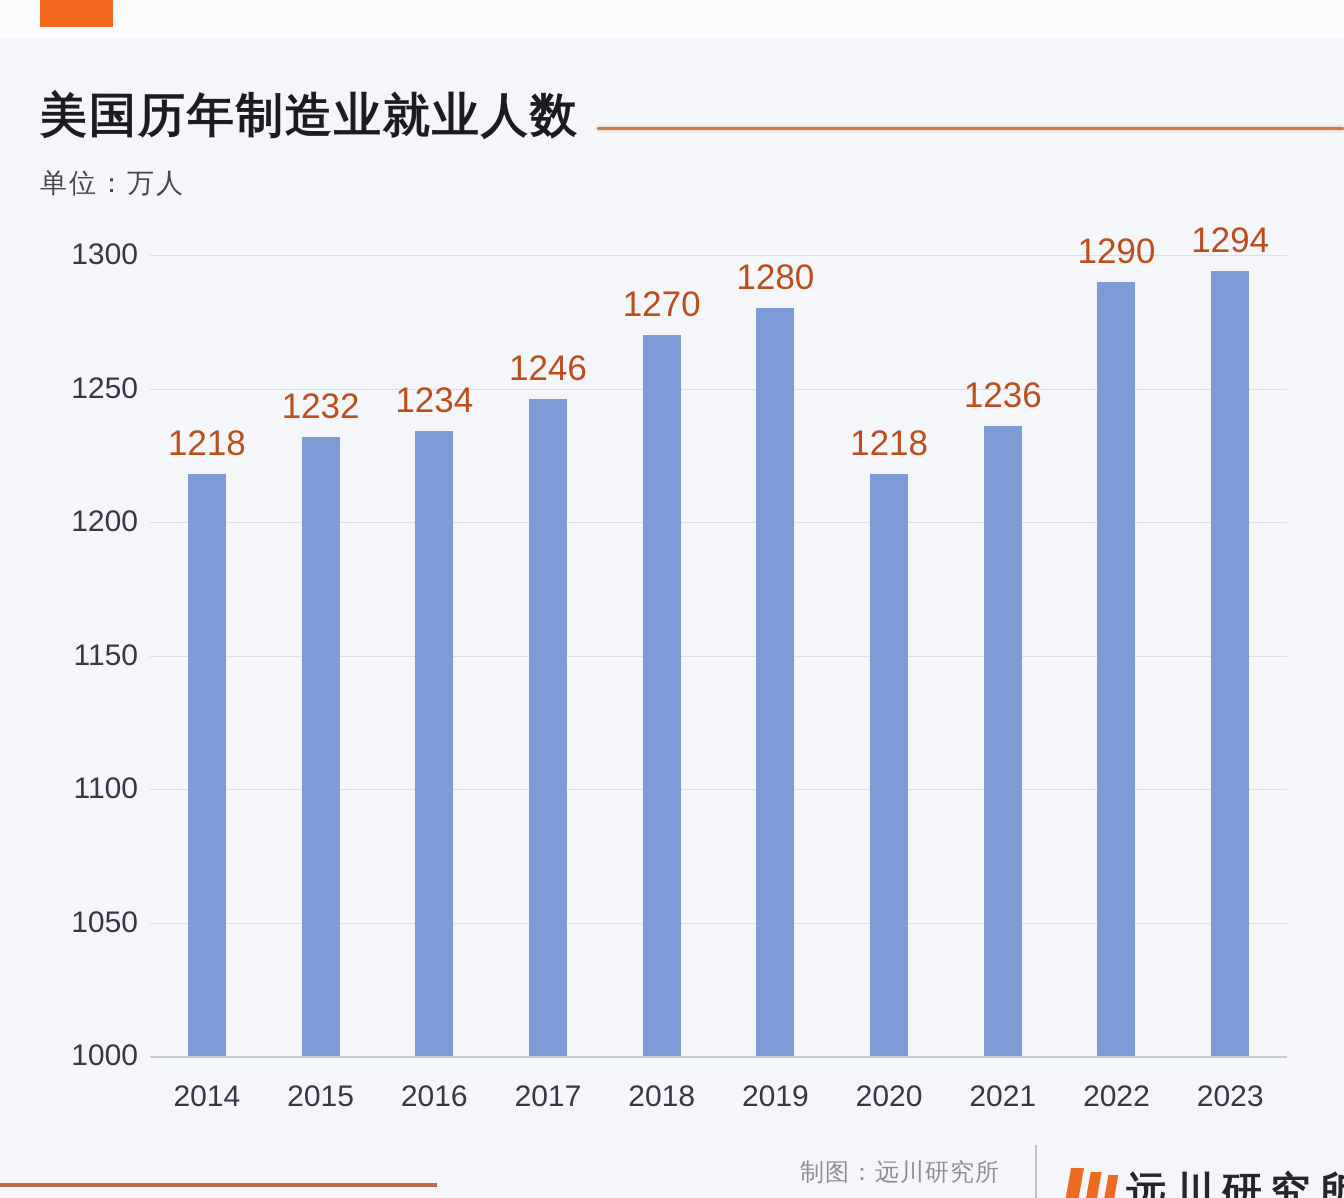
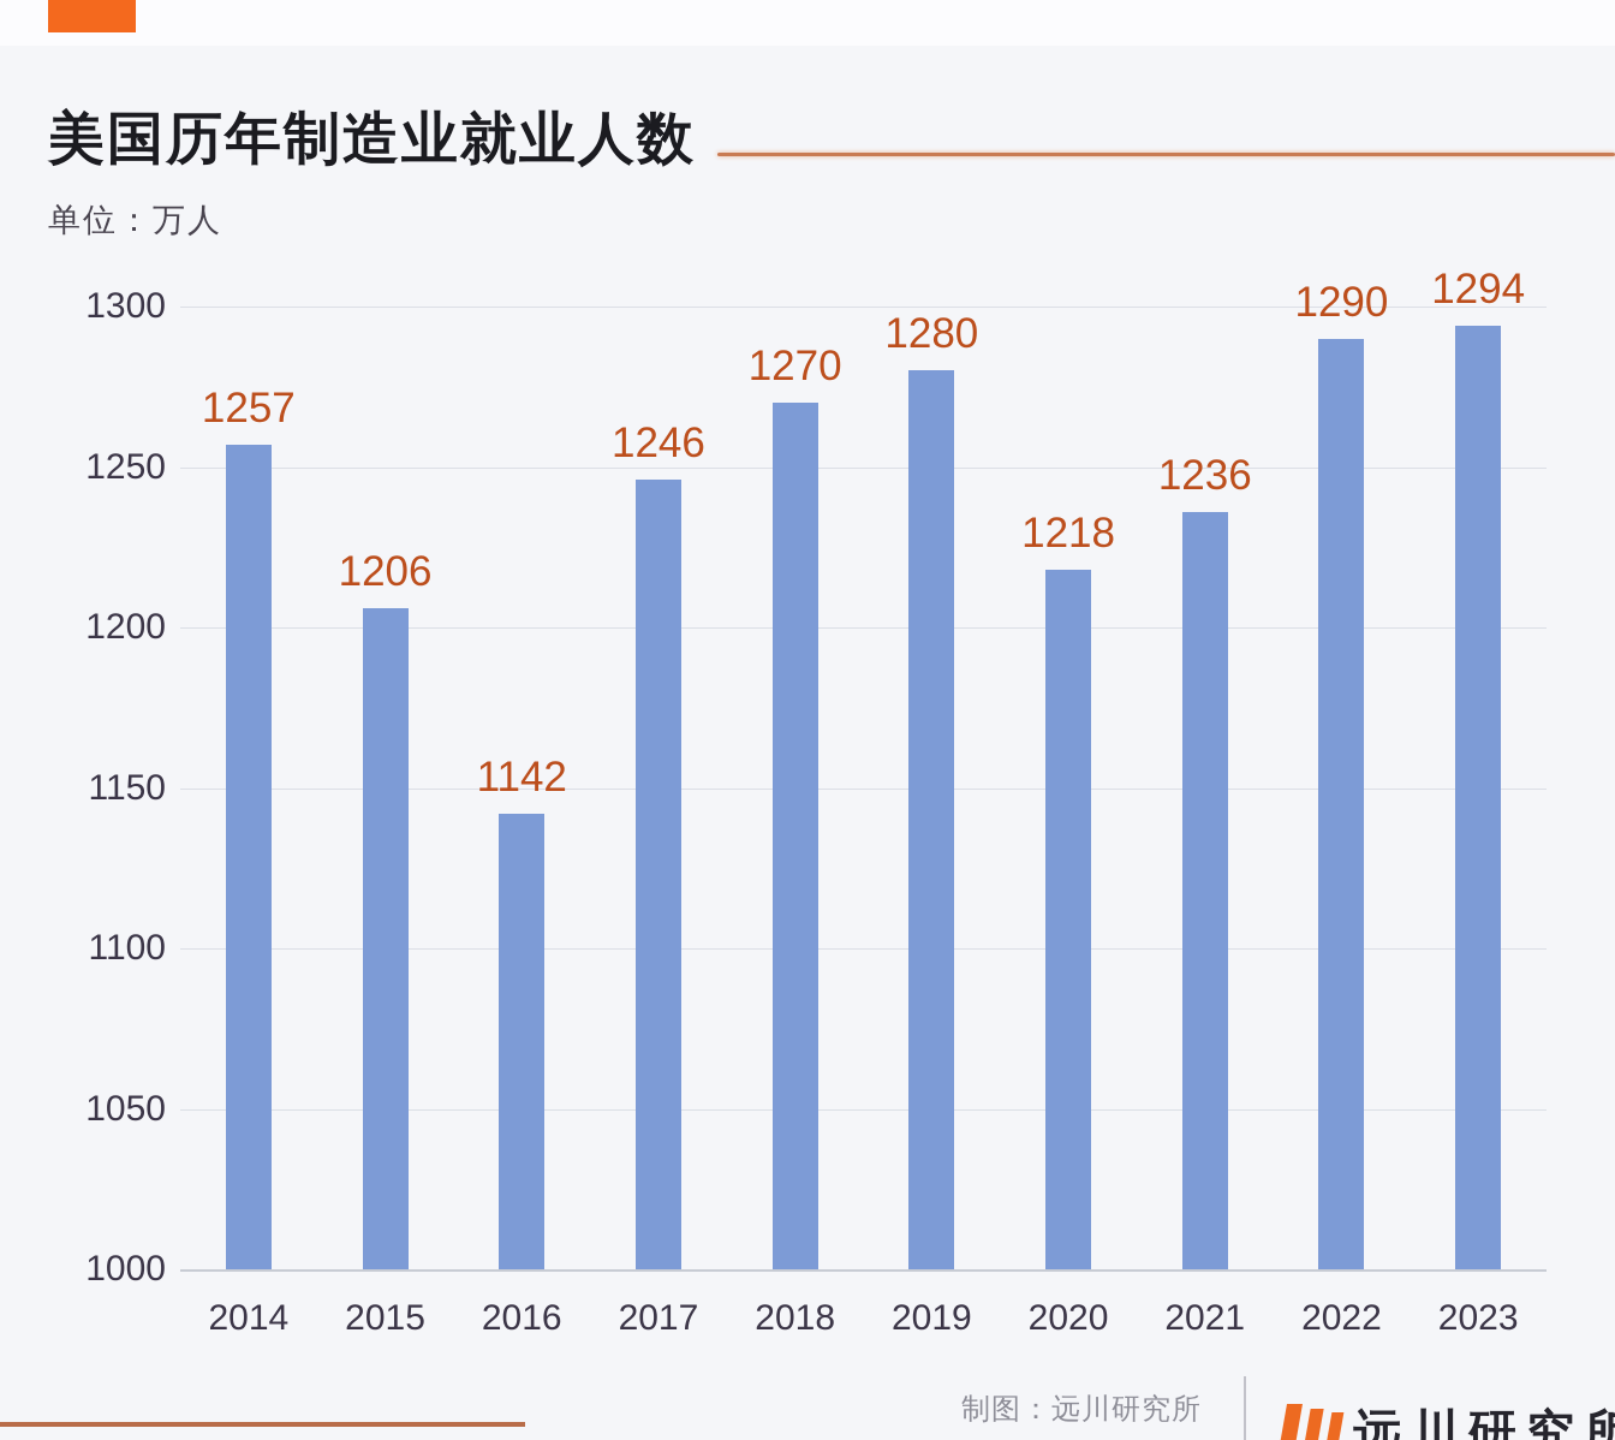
2014: 1218 -> 1257
2015: 1232 -> 1206
2016: 1234 -> 1142
